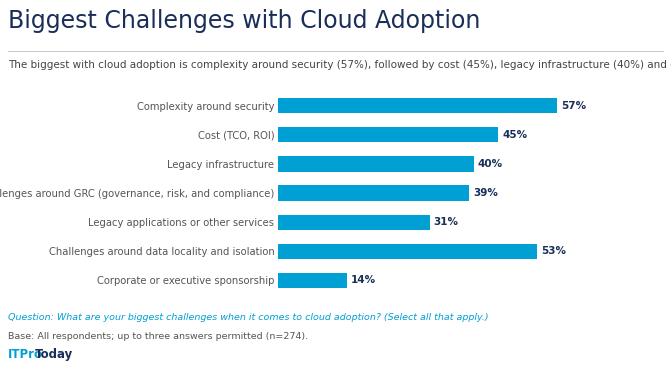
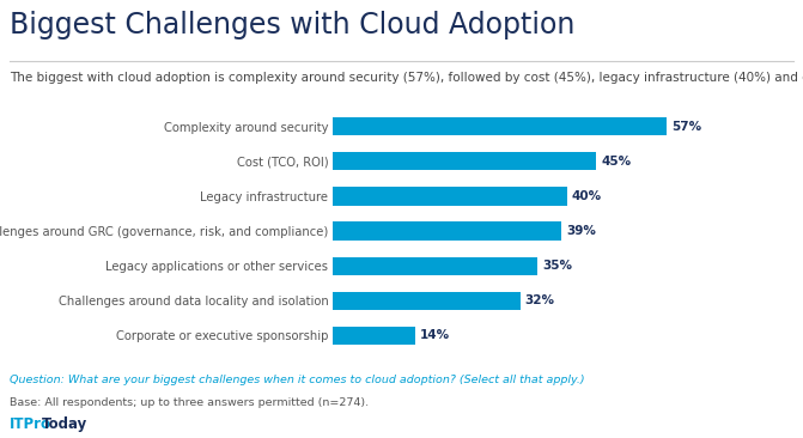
Legacy applications or other services: 31% -> 35%
Challenges around data locality and isolation: 53% -> 32%
